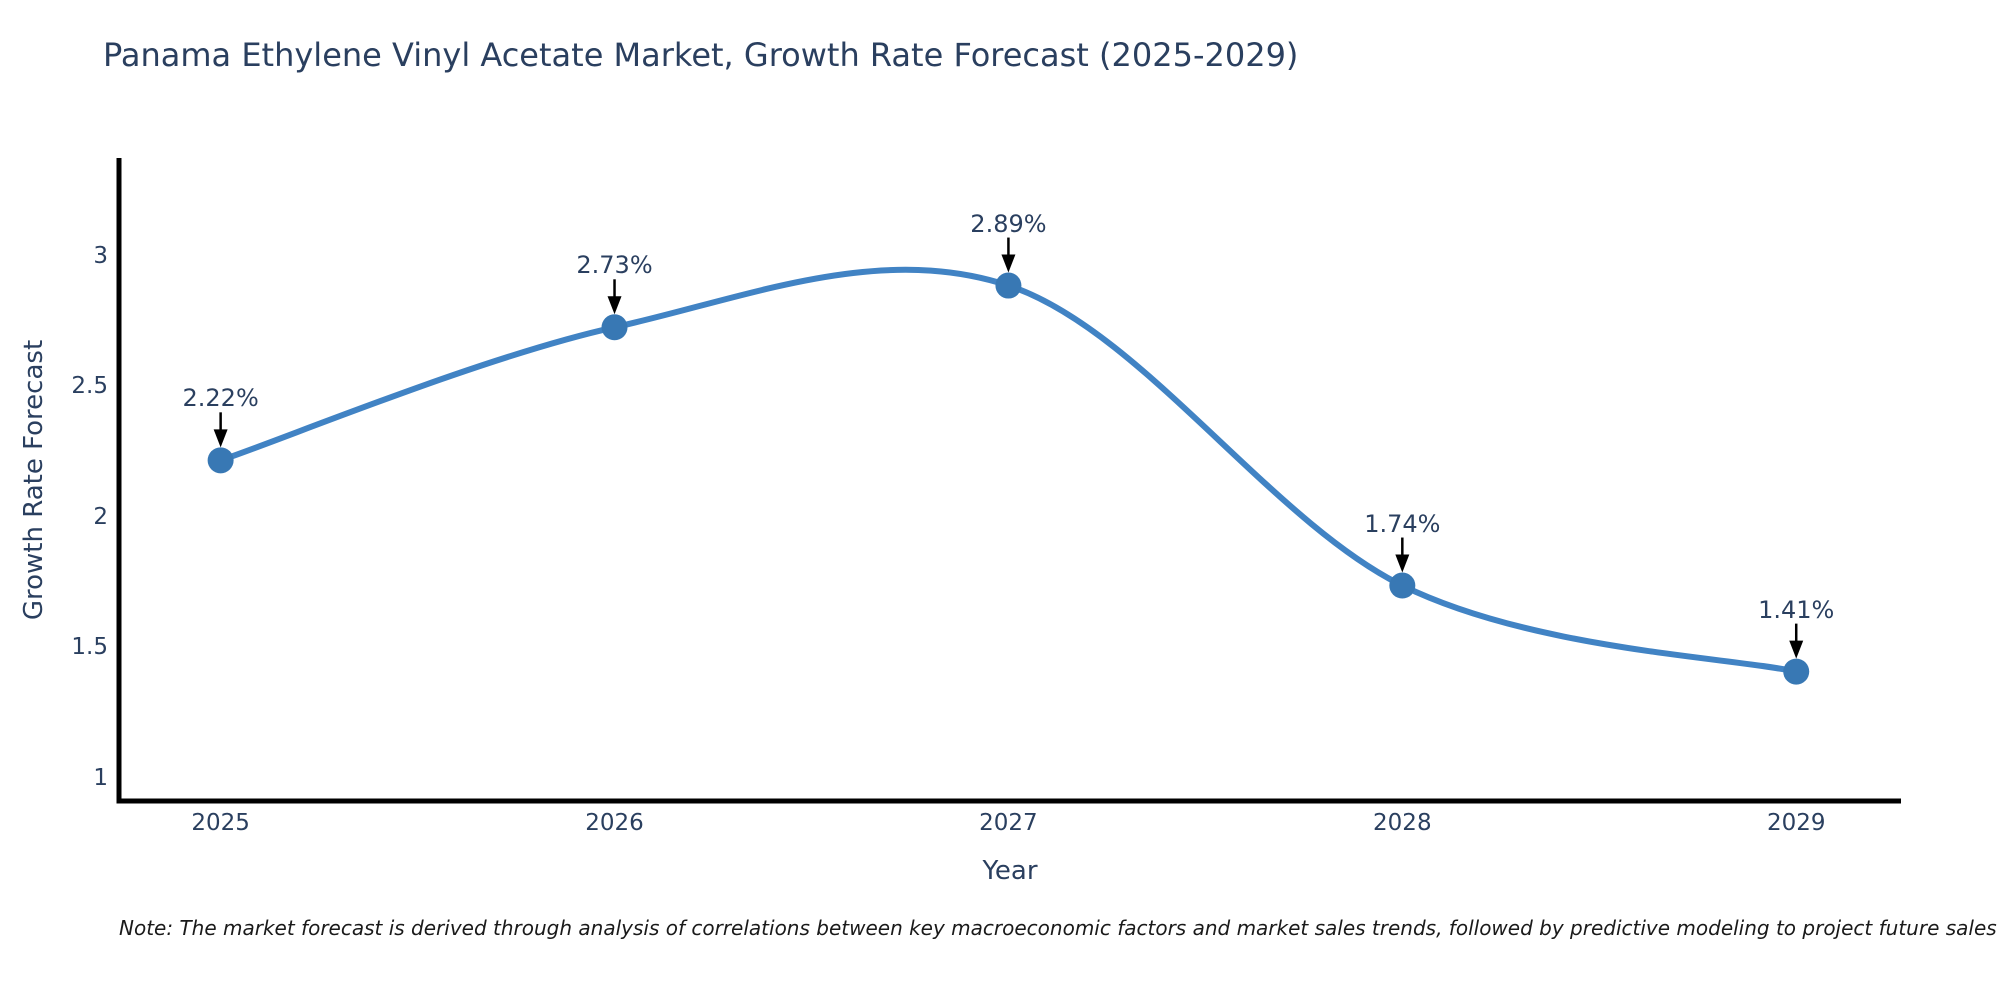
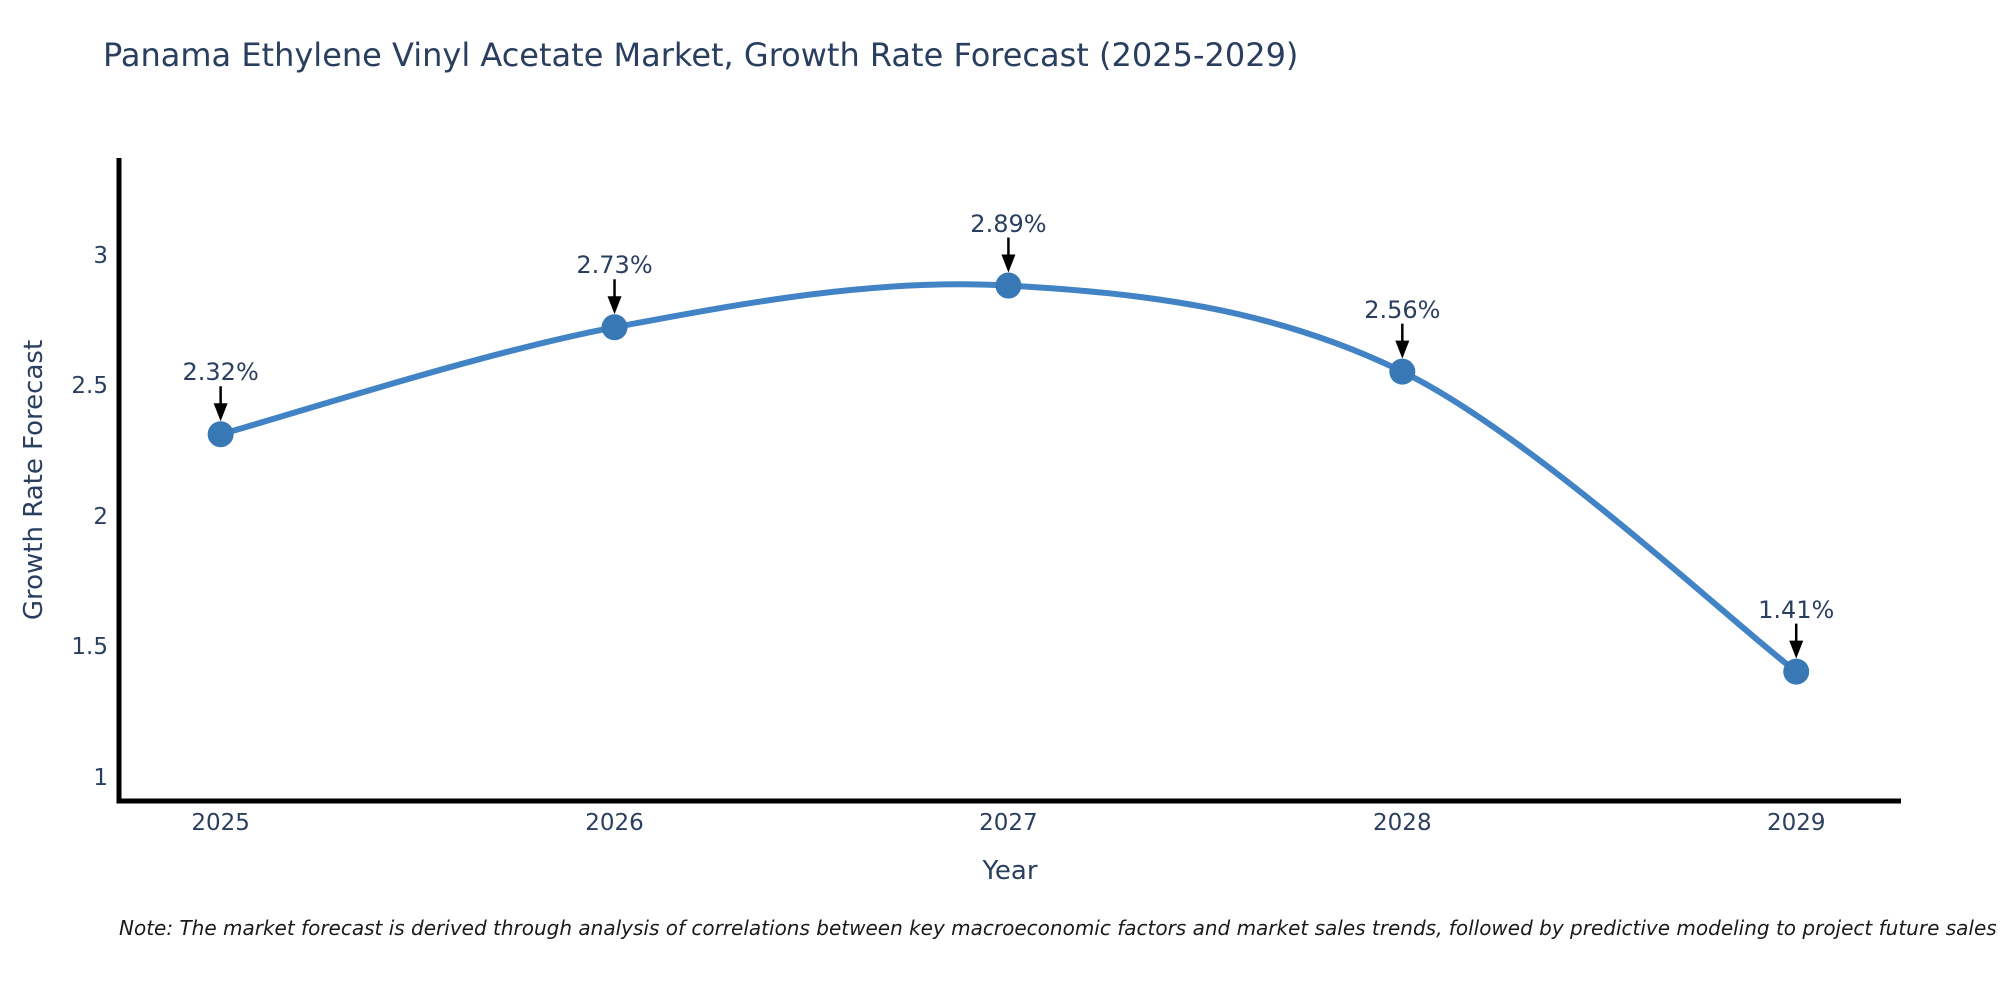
2025: 2.22% -> 2.32%
2028: 1.74% -> 2.56%
